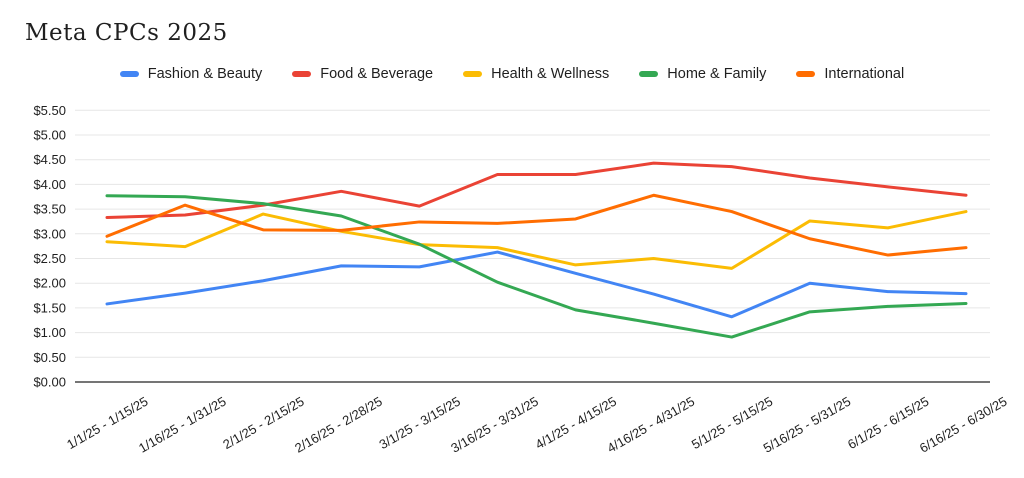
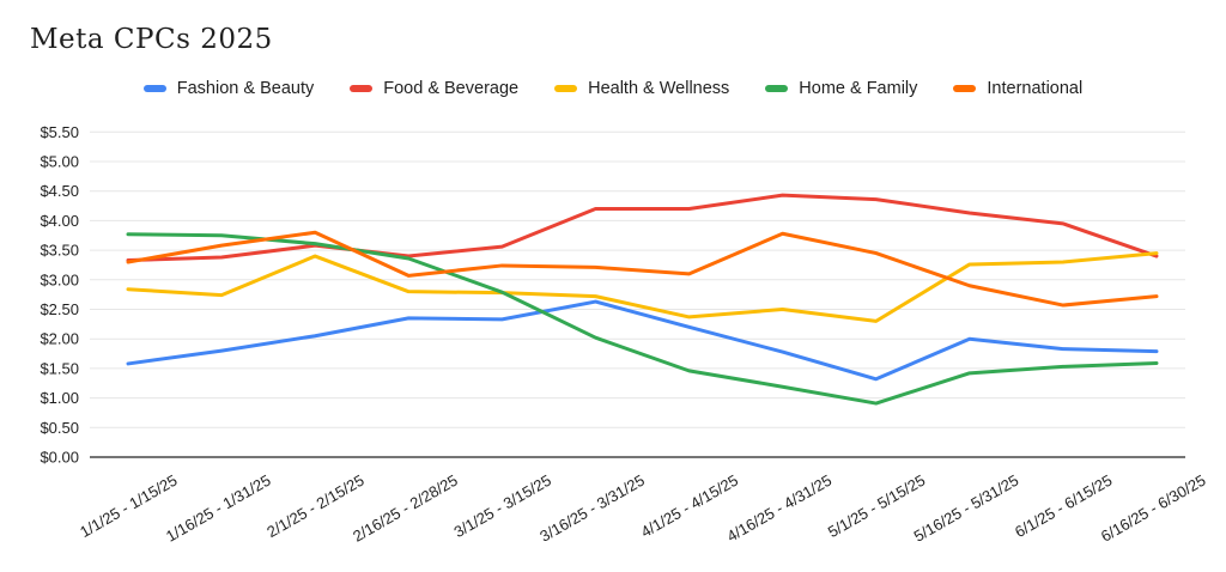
International/1/1/25 - 1/15/25: $3.0 -> $3.3
International/2/1/25 - 2/15/25: $3.1 -> $3.8
Food & Beverage/2/16/25 - 2/28/25: $3.9 -> $3.4
Health & Wellness/2/16/25 - 2/28/25: $3.0 -> $2.8
International/4/1/25 - 4/15/25: $3.3 -> $3.1
Health & Wellness/6/1/25 - 6/15/25: $3.1 -> $3.3
Food & Beverage/6/16/25 - 6/30/25: $3.8 -> $3.4
